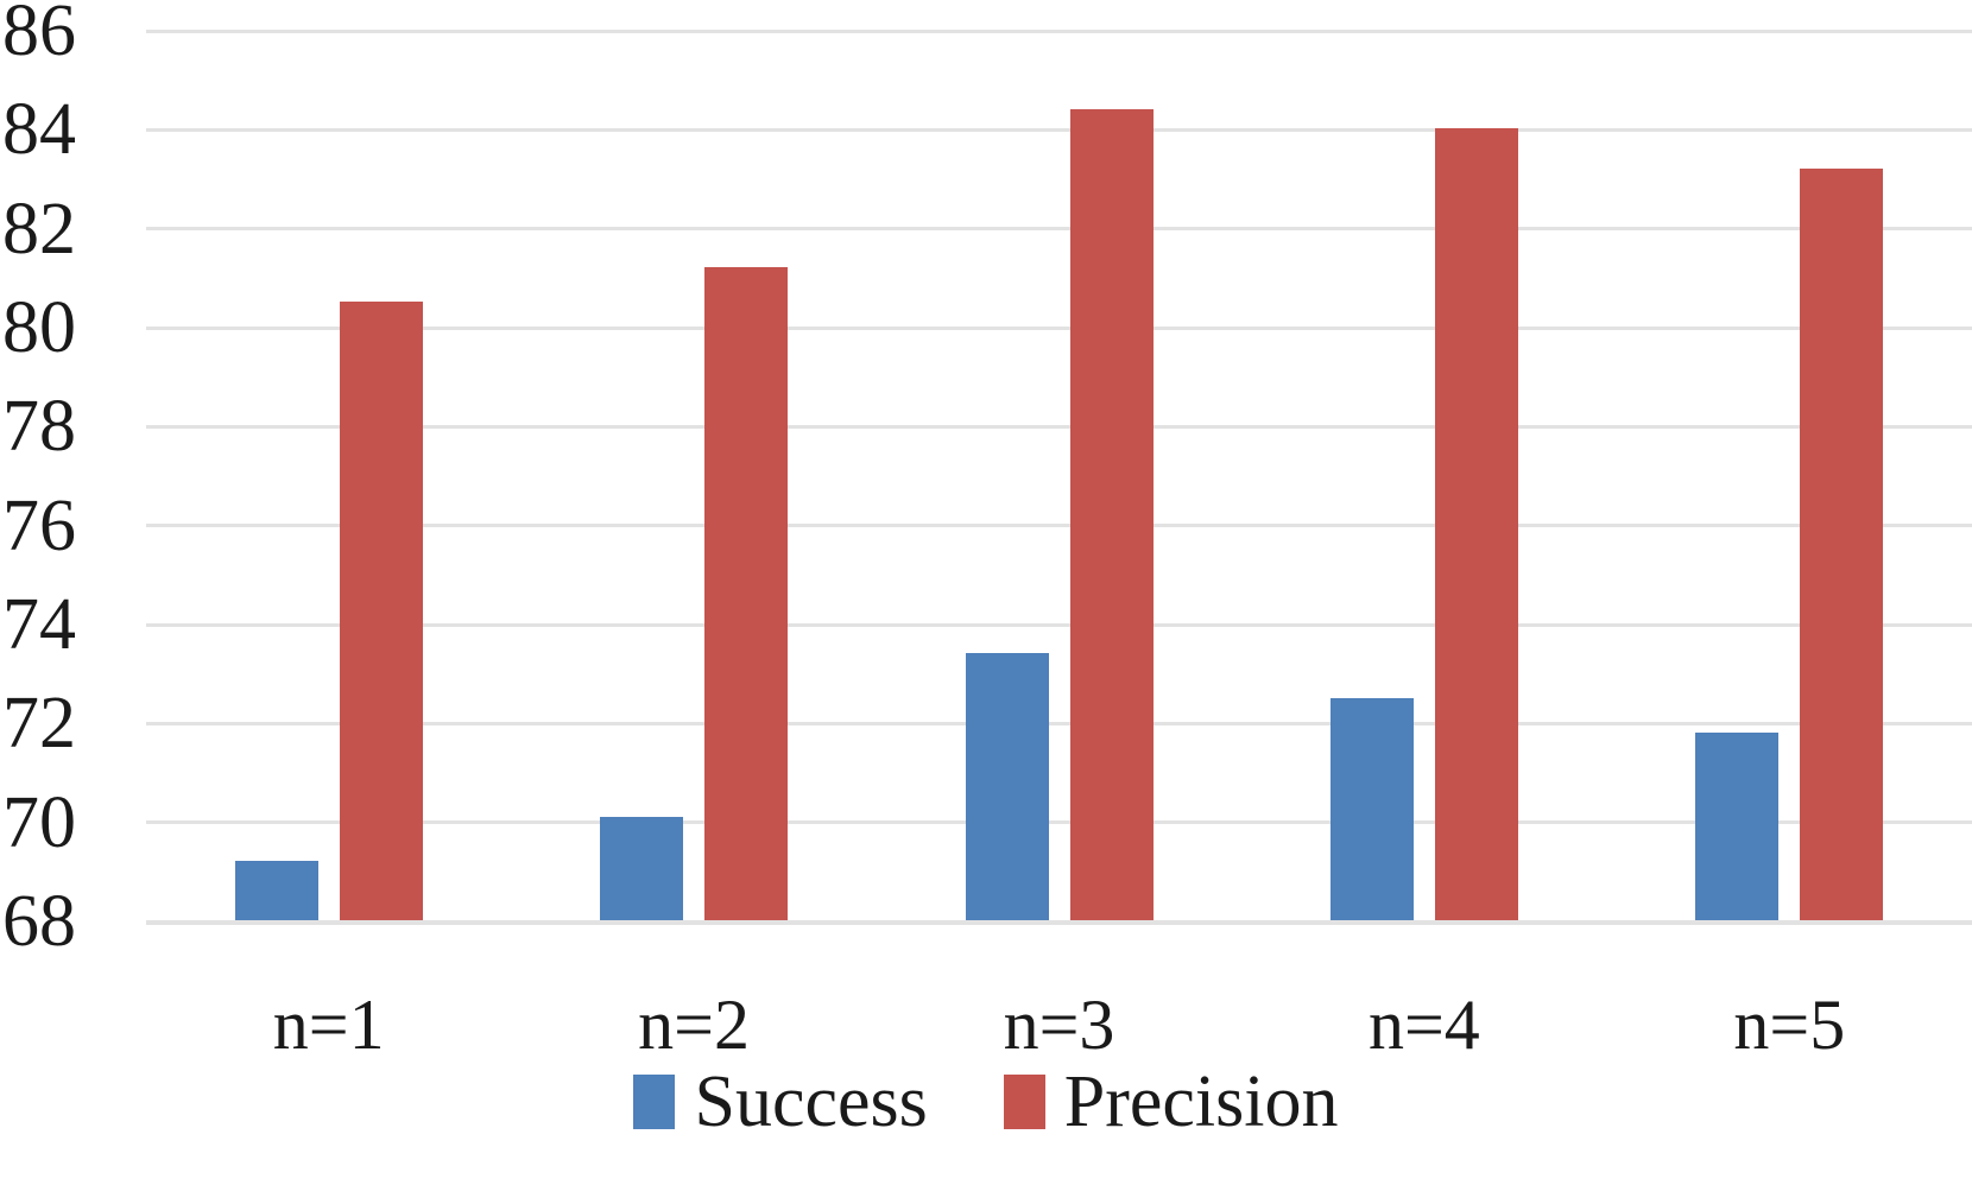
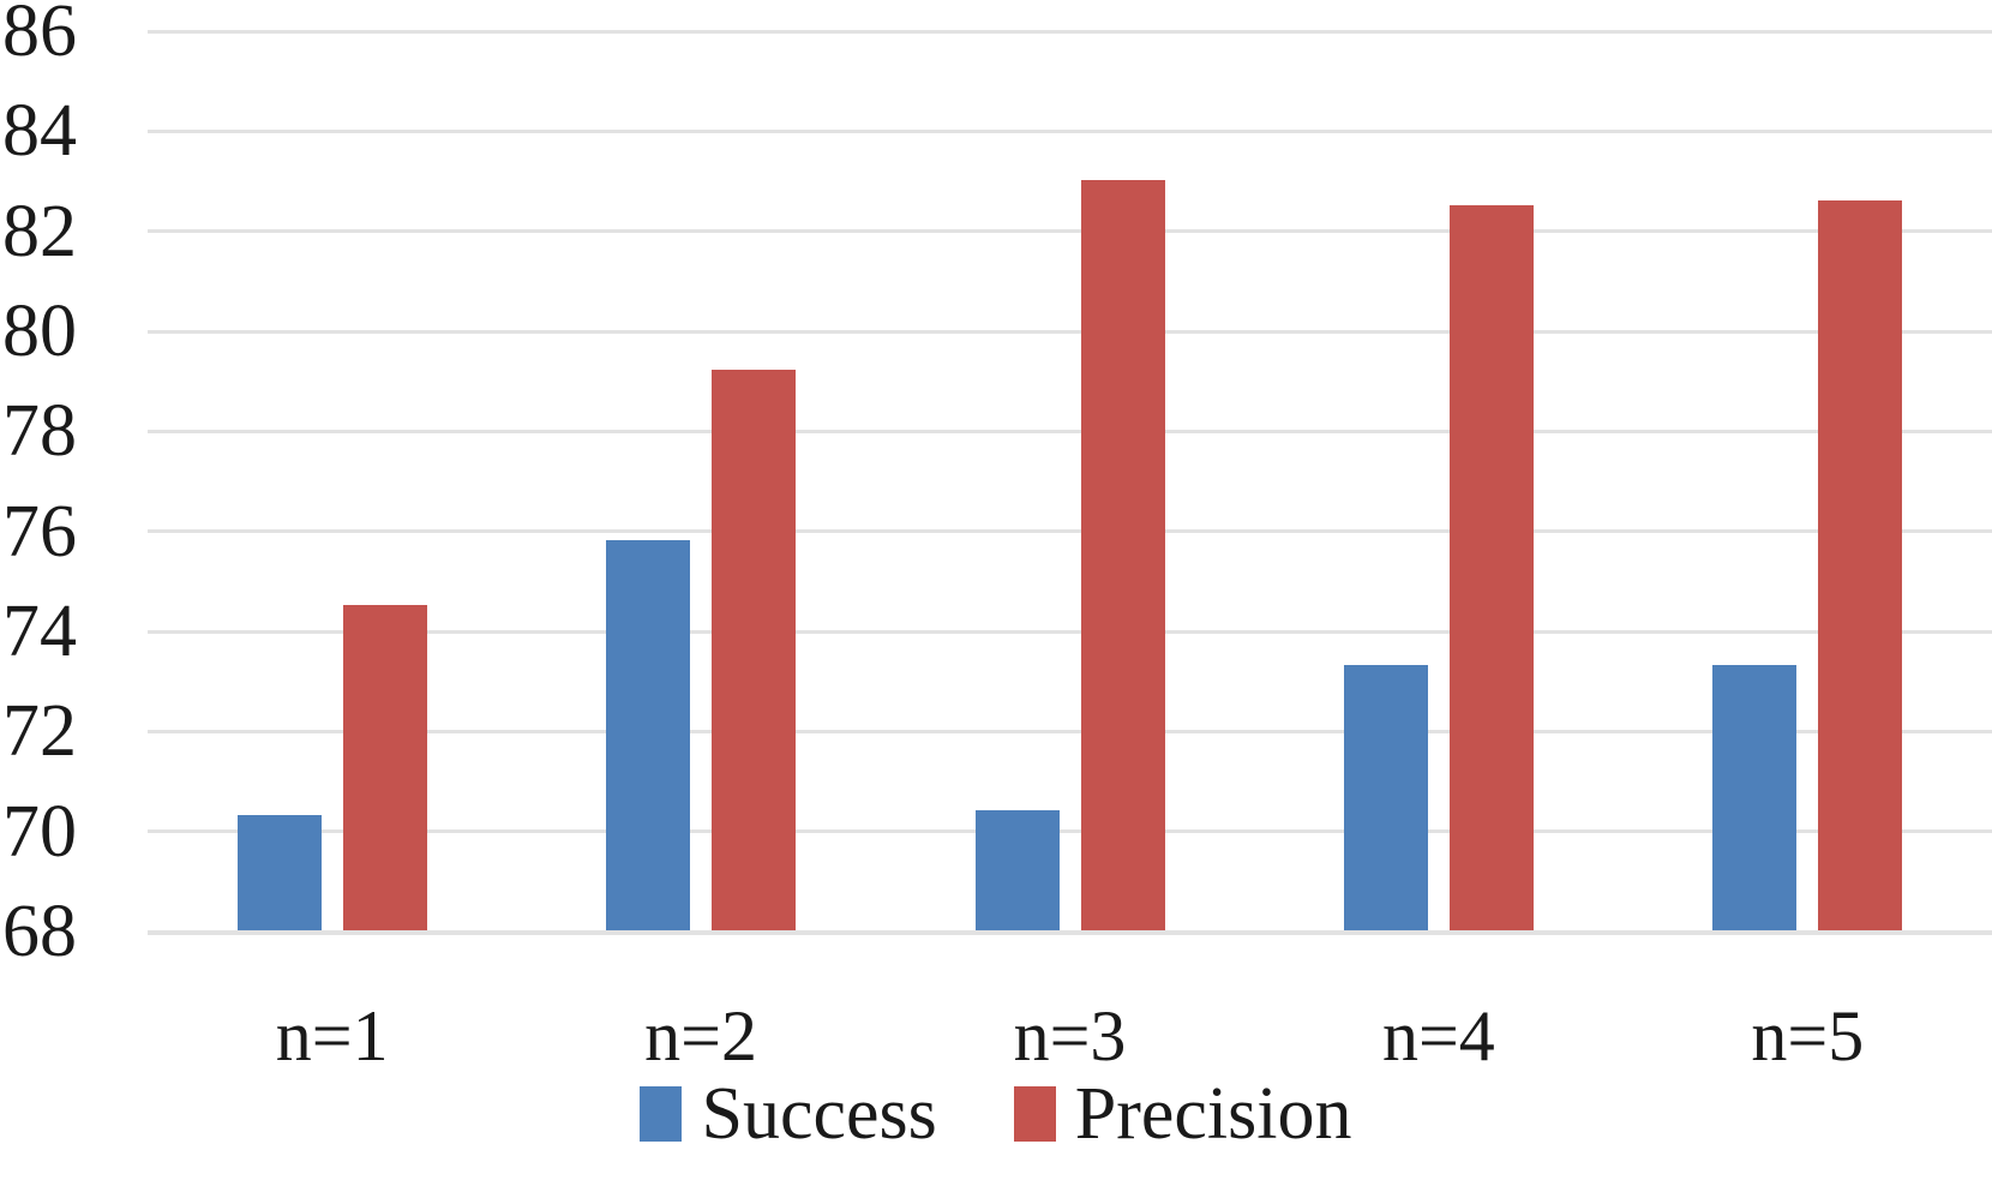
Success/n=1: 69.2 -> 70.3
Precision/n=1: 80.5 -> 74.5
Success/n=2: 70.1 -> 75.8
Precision/n=2: 81.2 -> 79.2
Success/n=3: 73.4 -> 70.4
Precision/n=3: 84.4 -> 83.0
Success/n=4: 72.5 -> 73.3
Precision/n=4: 84.0 -> 82.5
Success/n=5: 71.8 -> 73.3
Precision/n=5: 83.2 -> 82.6
